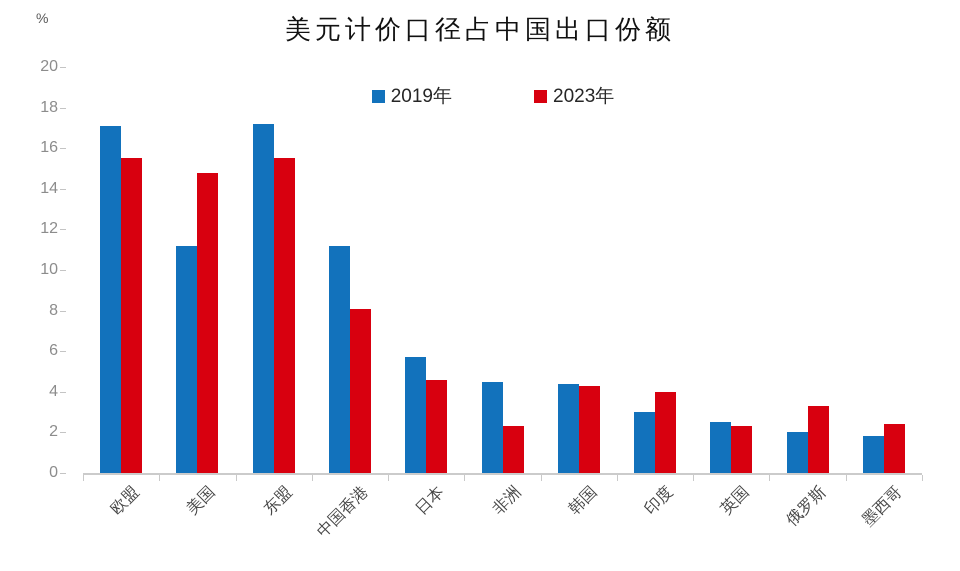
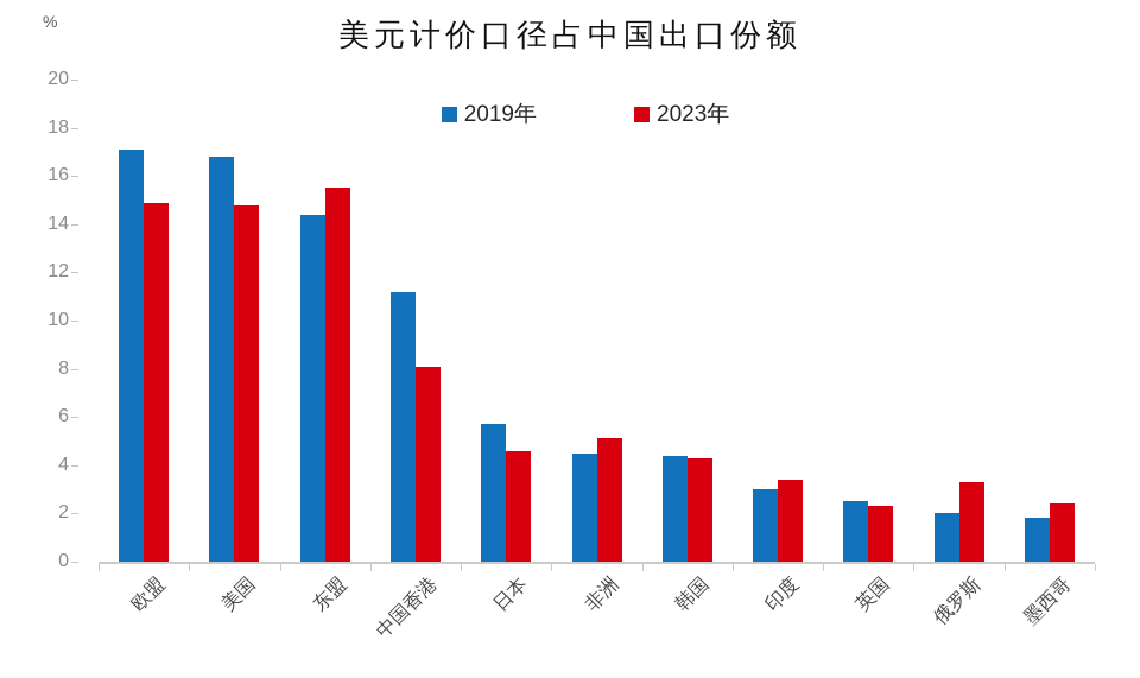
2023年/欧盟: 15.5 -> 14.9
2019年/美国: 11.2 -> 16.8
2019年/东盟: 17.2 -> 14.4
2023年/非洲: 2.3 -> 5.1
2023年/印度: 4.0 -> 3.4
